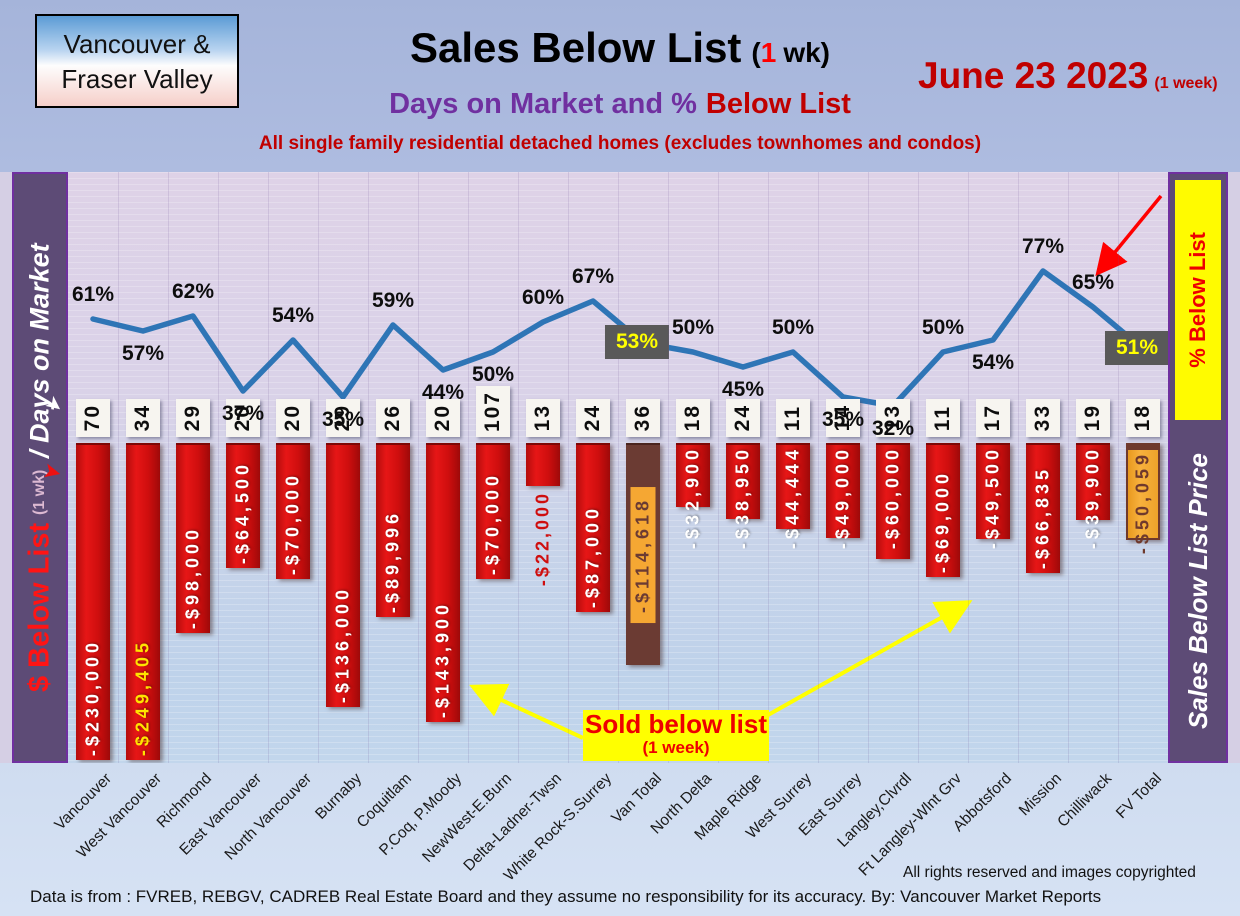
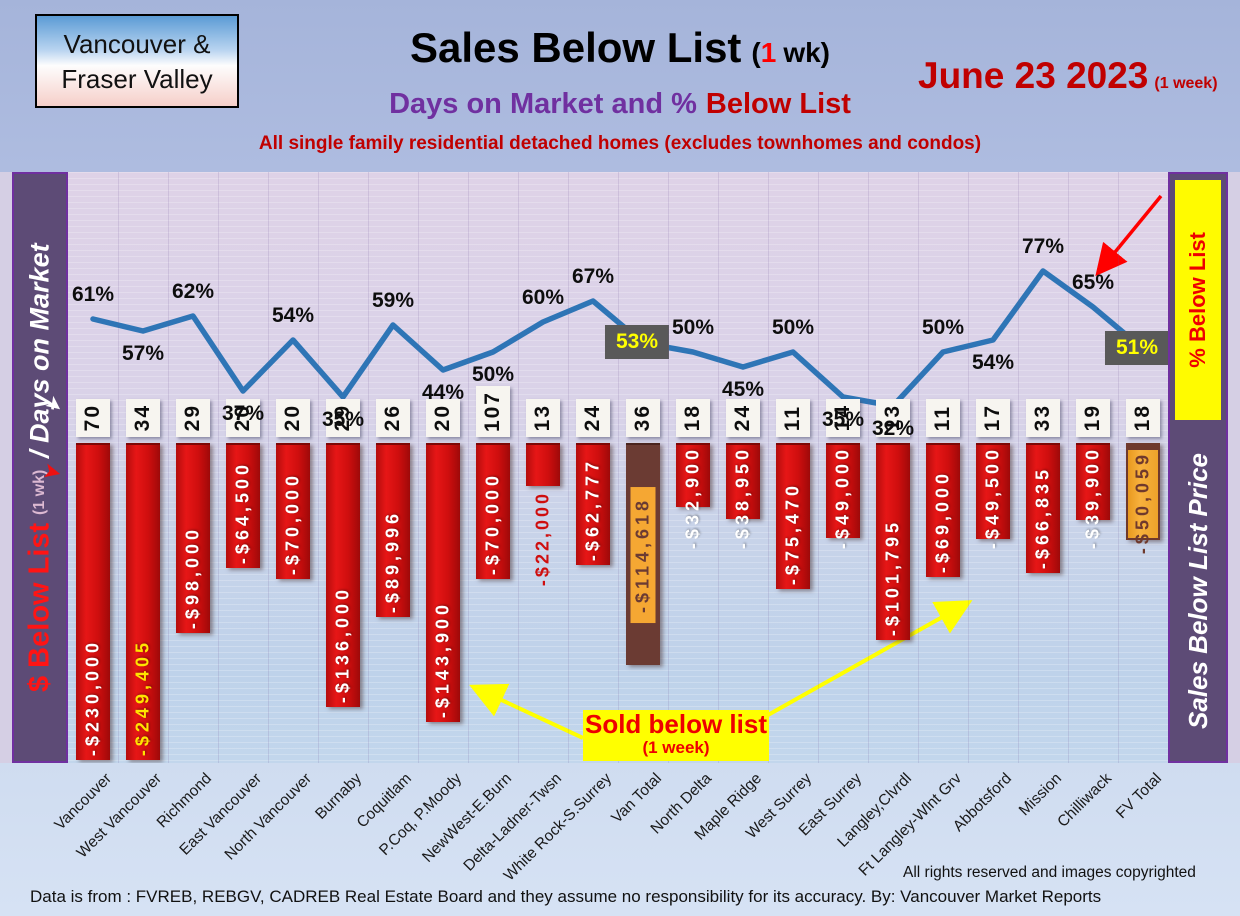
$ Below List (1 wk)/White Rock-S.Surrey: -$87,000 -> -$62,777
$ Below List (1 wk)/West Surrey: -$44,444 -> -$75,470
$ Below List (1 wk)/Langley,Clvrdl: -$60,000 -> -$101,795
